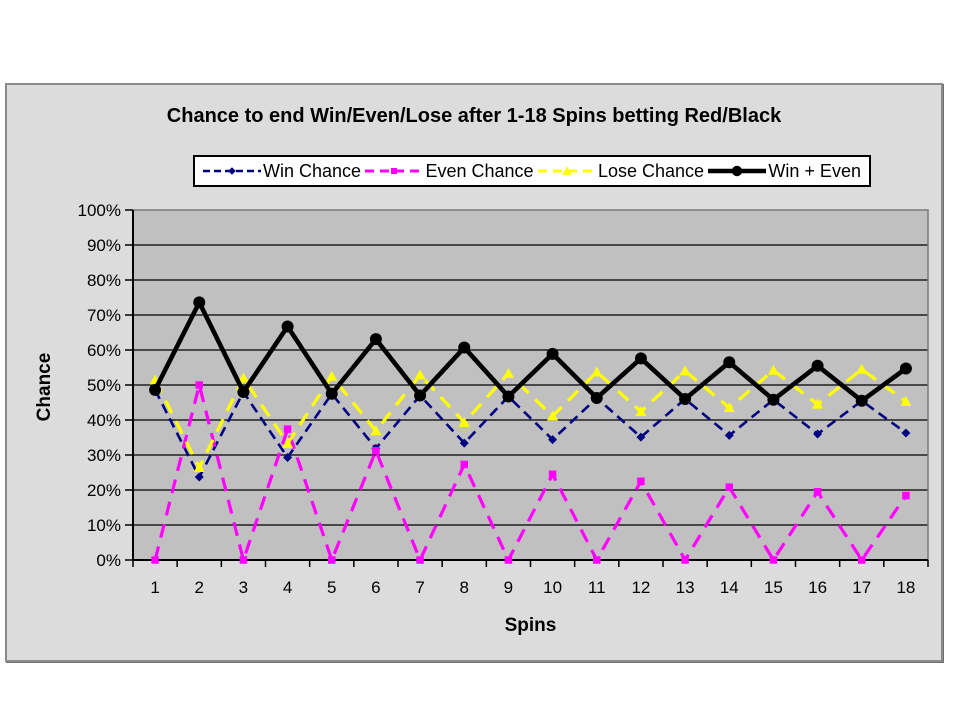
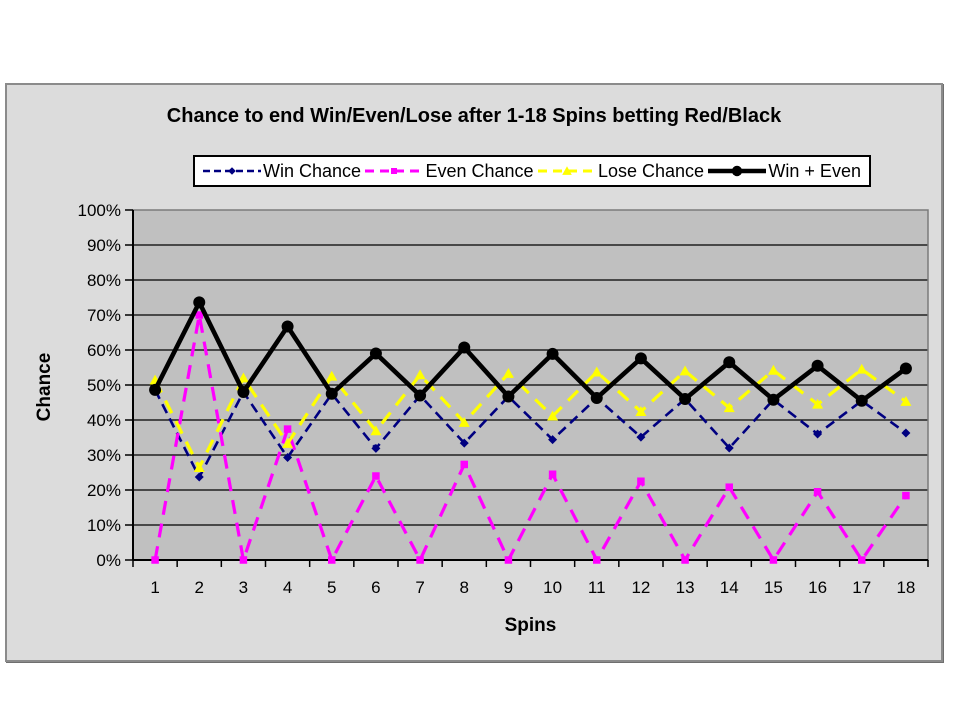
Even Chance/2: 50% -> 70%
Even Chance/6: 31% -> 24%
Win + Even/6: 63% -> 59%
Win Chance/14: 36% -> 32%
